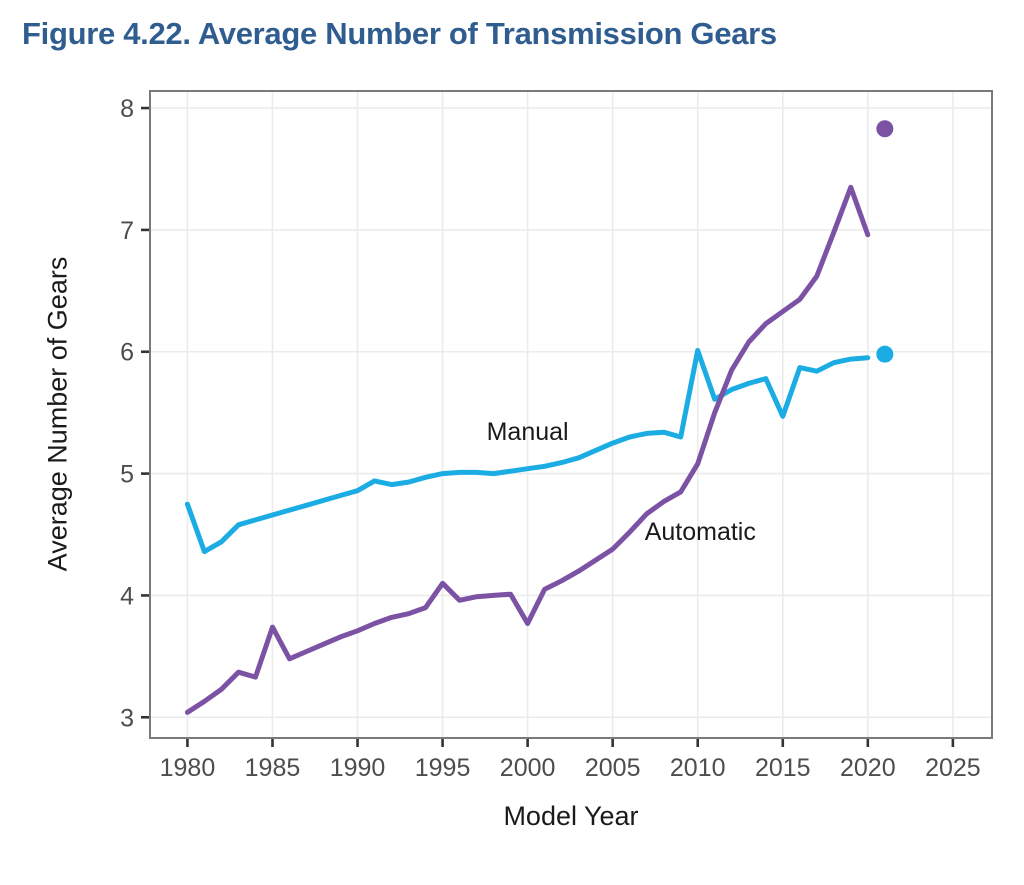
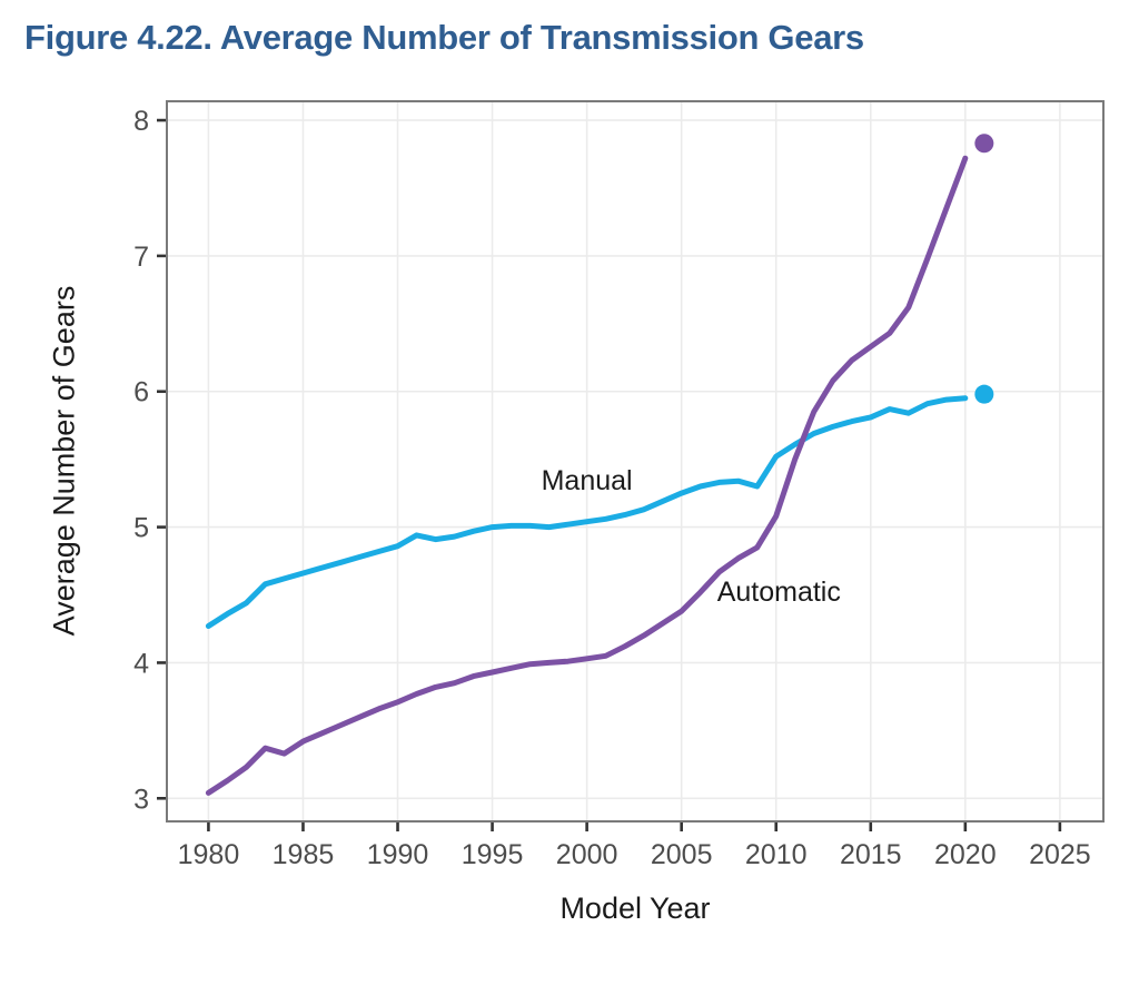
Manual/1980: 4.75 -> 4.27
Automatic/1985: 3.74 -> 3.42
Automatic/1995: 4.10 -> 3.93
Automatic/2000: 3.77 -> 4.03
Manual/2010: 6.01 -> 5.52
Manual/2015: 5.47 -> 5.81
Automatic/2020: 6.96 -> 7.72
